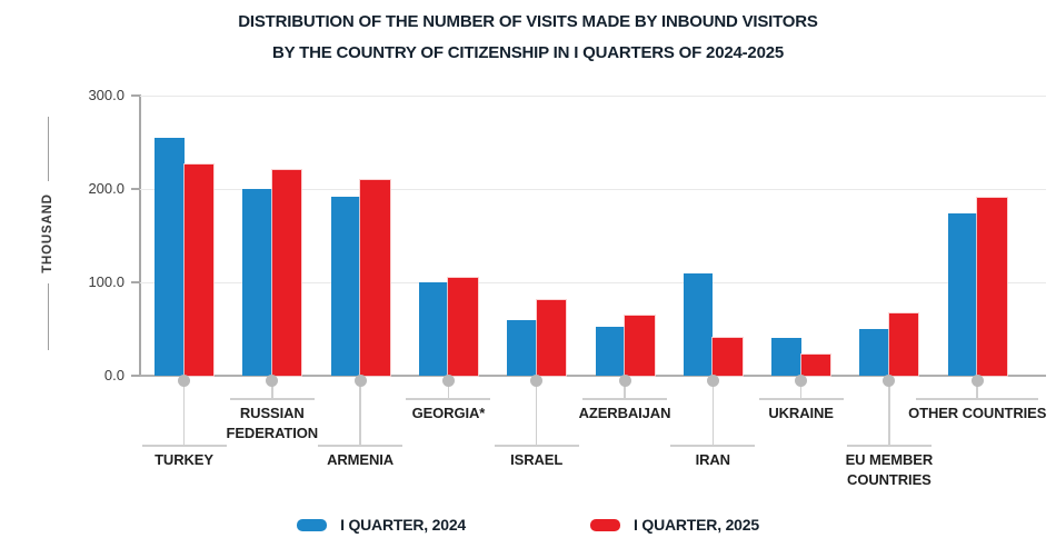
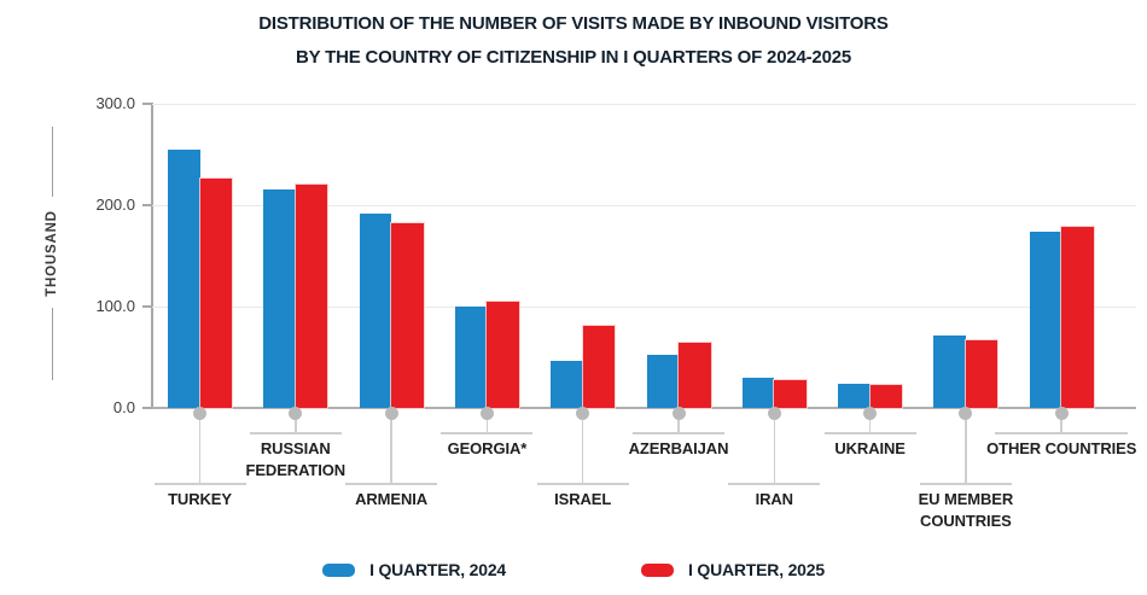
I QUARTER, 2024/RUSSIAN FEDERATION: 200 -> 220
I QUARTER, 2025/ARMENIA: 210 -> 180
I QUARTER, 2024/ISRAEL: 60 -> 50
I QUARTER, 2024/IRAN: 110 -> 30
I QUARTER, 2025/IRAN: 40 -> 30
I QUARTER, 2024/UKRAINE: 40 -> 20
I QUARTER, 2024/EU MEMBER COUNTRIES: 50 -> 70
I QUARTER, 2025/OTHER COUNTRIES: 190 -> 180
